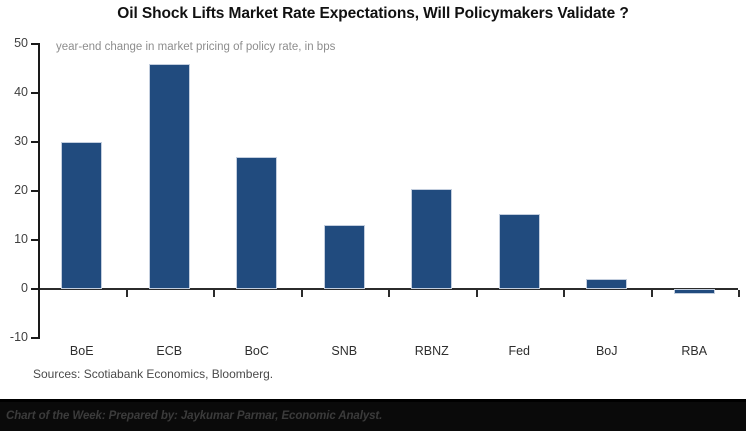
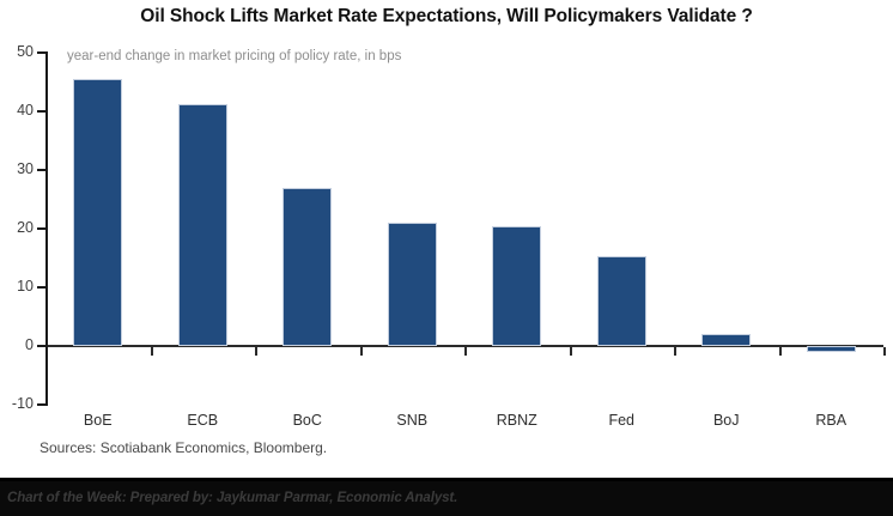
BoE: 30 -> 46
ECB: 46 -> 41
SNB: 13 -> 21
